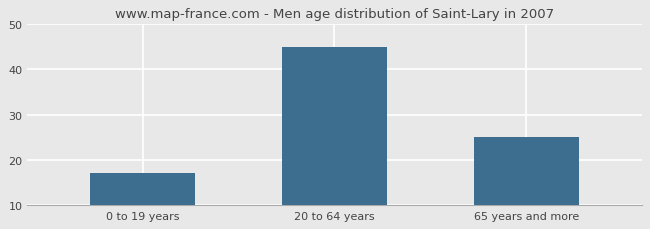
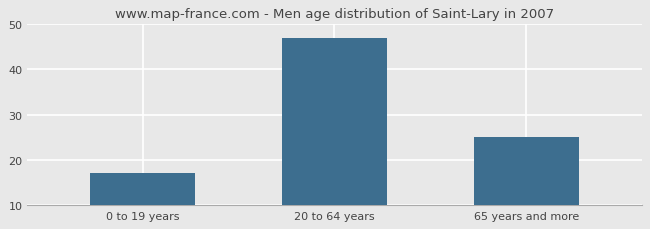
20 to 64 years: 45 -> 47
